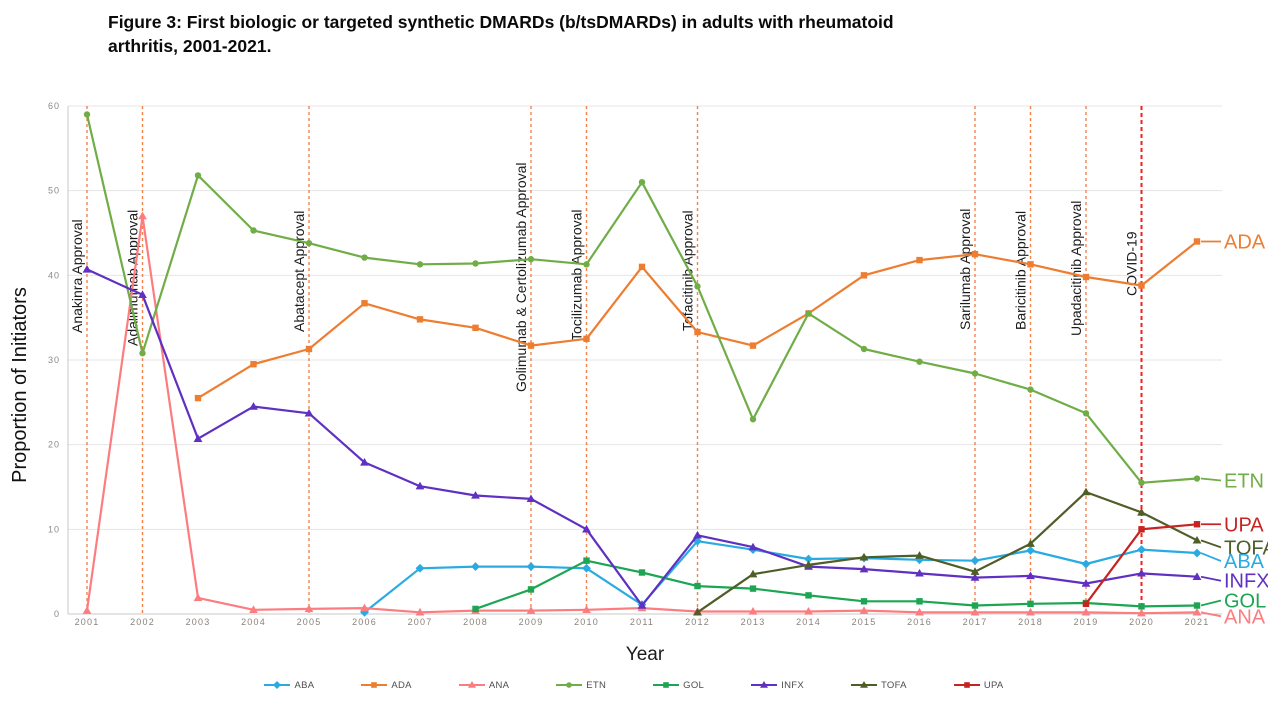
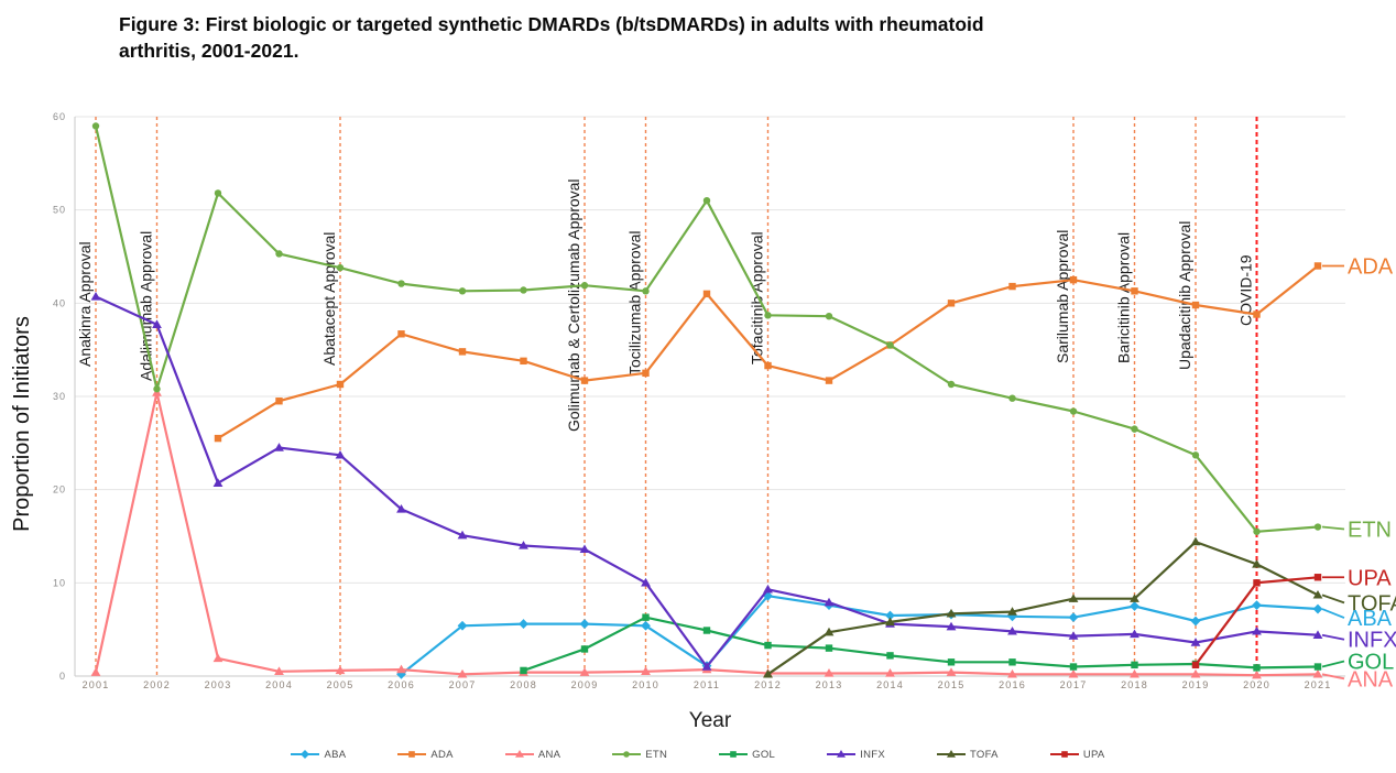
ANA/2002: 47 -> 30
ETN/2013: 23 -> 39
TOFA/2017: 5 -> 8
